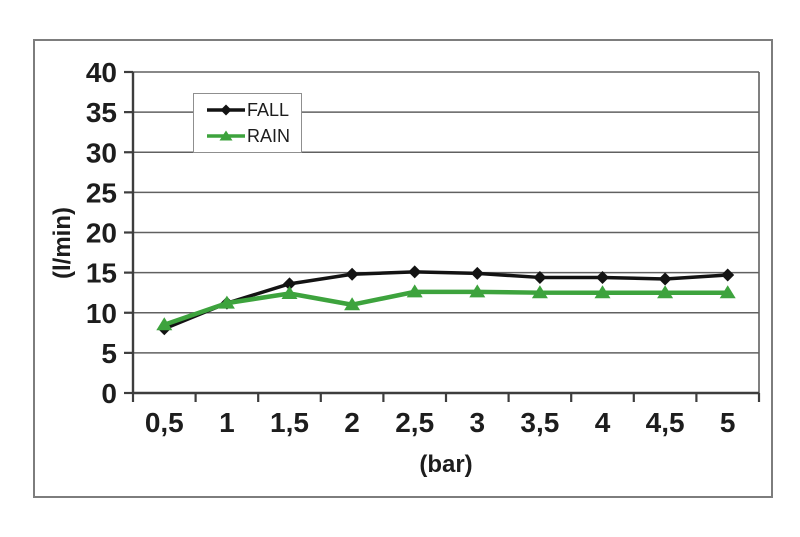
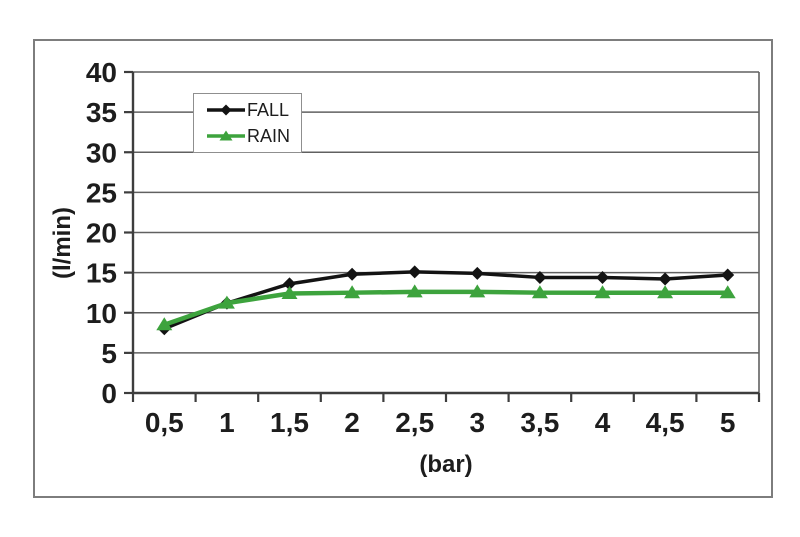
RAIN/2: 11 -> 12
